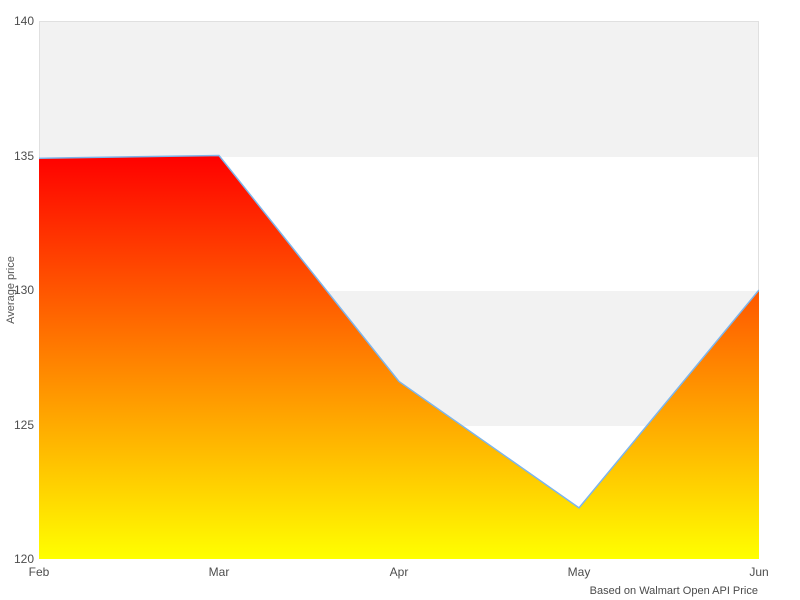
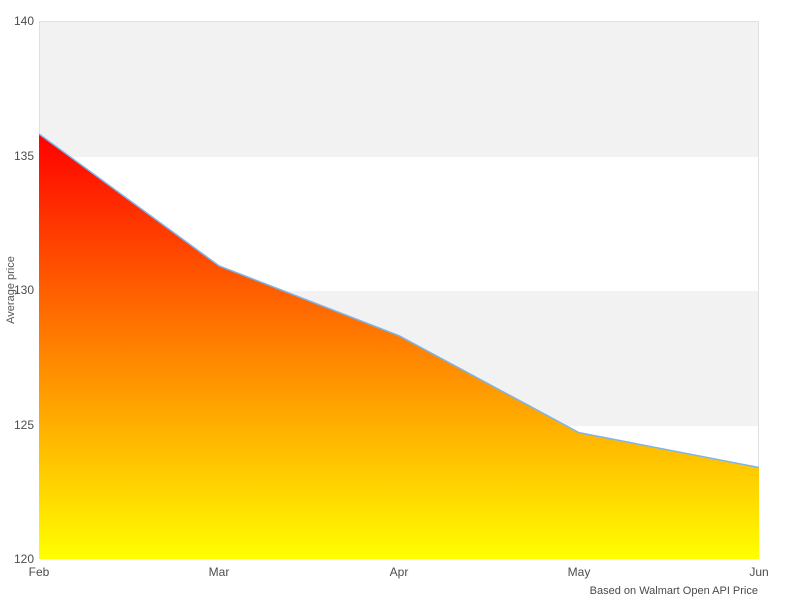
Feb: 134.9 -> 135.8
Mar: 135.0 -> 130.9
Apr: 126.6 -> 128.3
May: 121.9 -> 124.7
Jun: 130.0 -> 123.4
